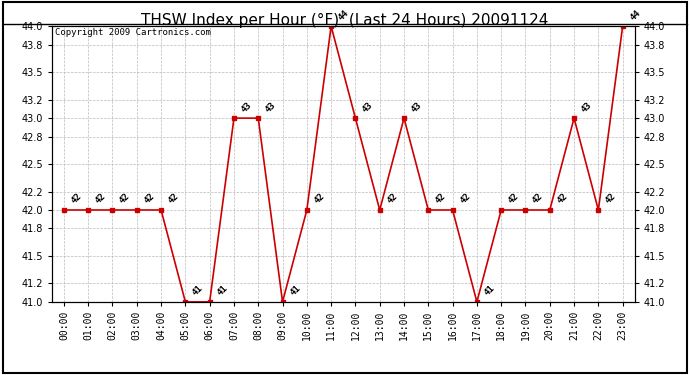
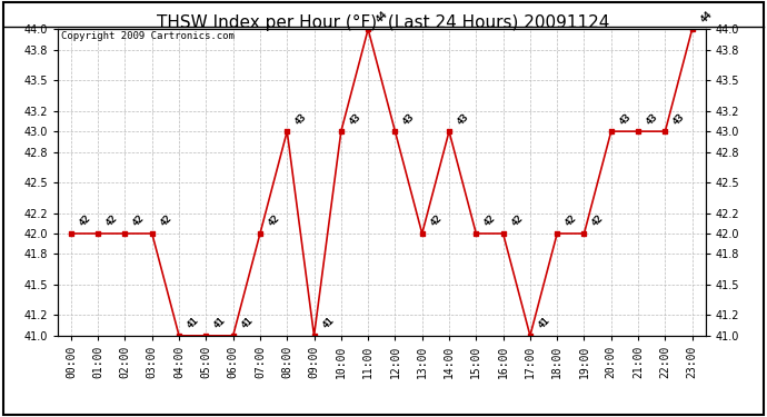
04:00: 42 -> 41
07:00: 43 -> 42
10:00: 42 -> 43
20:00: 42 -> 43
22:00: 42 -> 43
